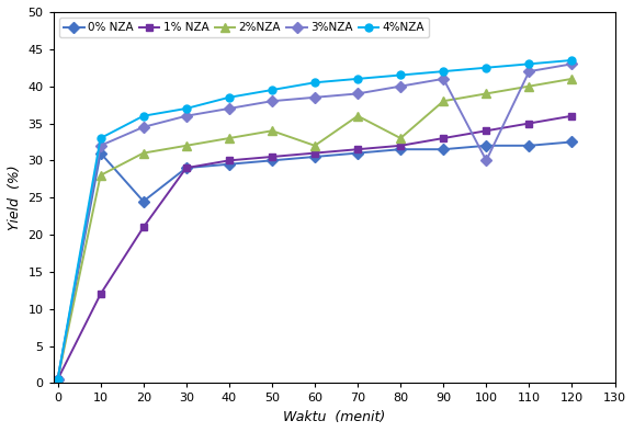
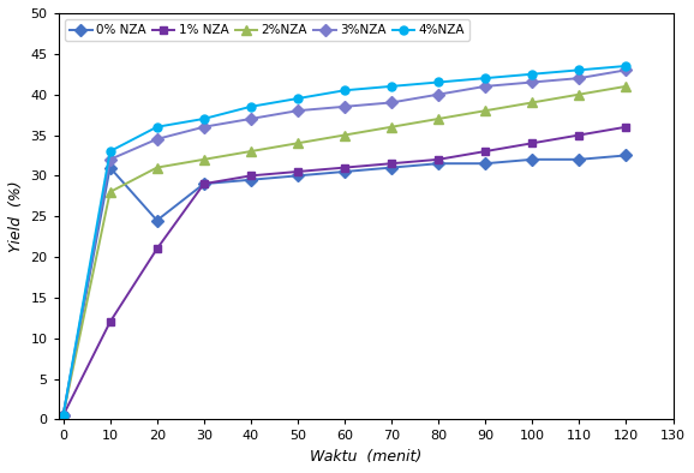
2%NZA/60: 32.0 -> 35.0
2%NZA/80: 33.0 -> 37.0
3%NZA/100: 30.0 -> 41.5
